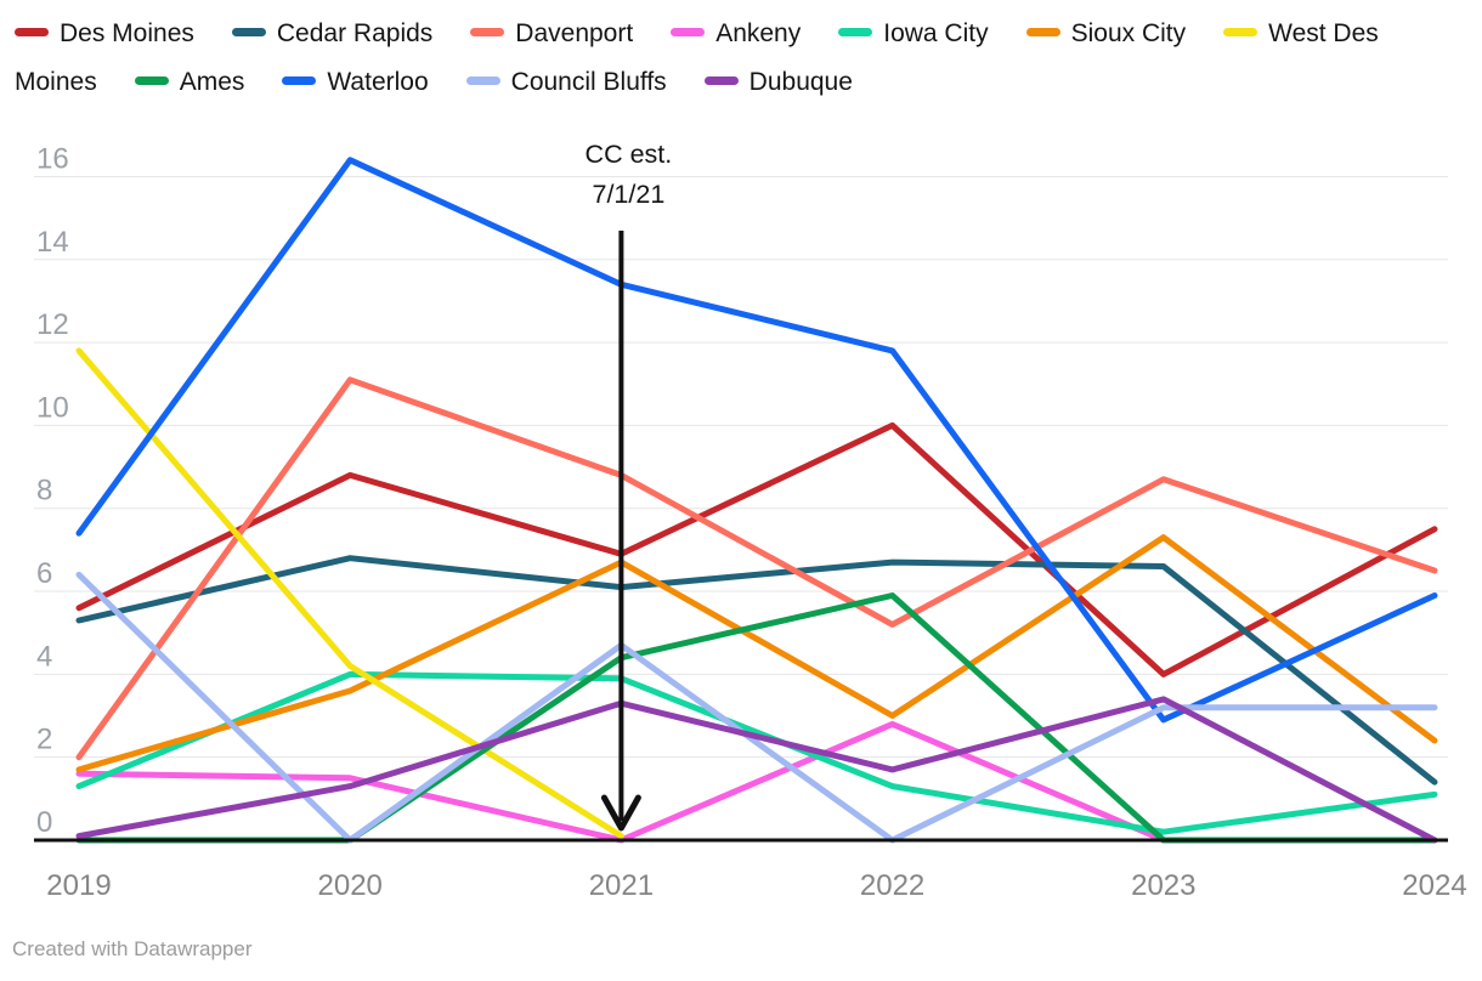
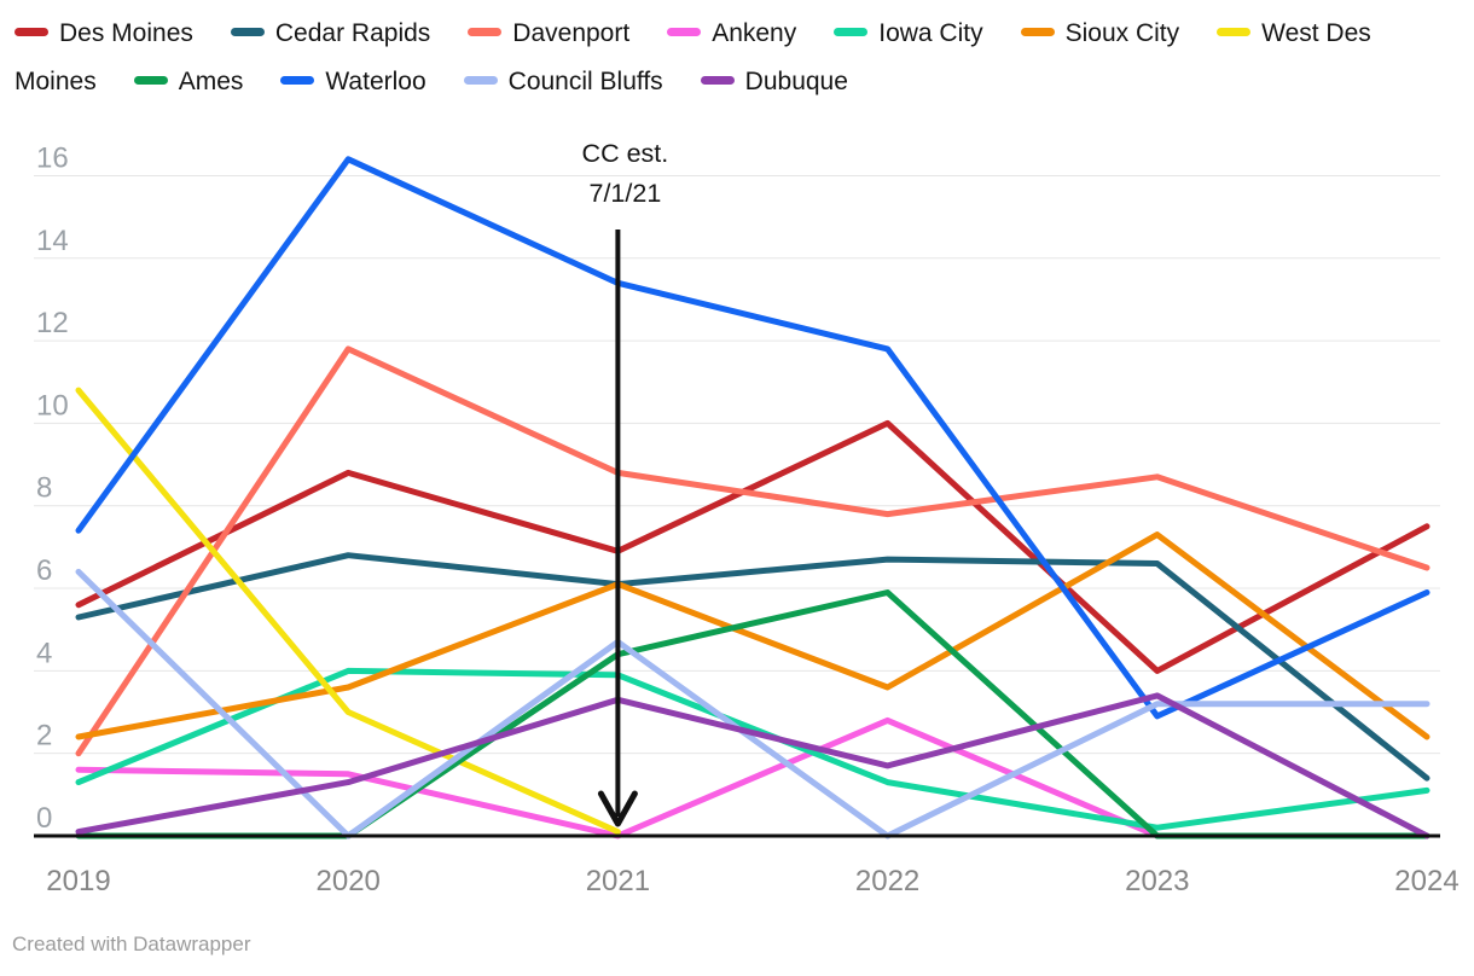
Sioux City/2019: 1.7 -> 2.4
West Des Moines/2019: 11.8 -> 10.8
Davenport/2020: 11.1 -> 11.8
West Des Moines/2020: 4.2 -> 3.0
Sioux City/2021: 6.7 -> 6.1
Davenport/2022: 5.2 -> 7.8
Sioux City/2022: 3.0 -> 3.6
